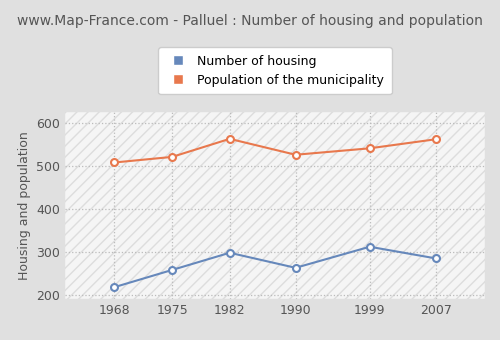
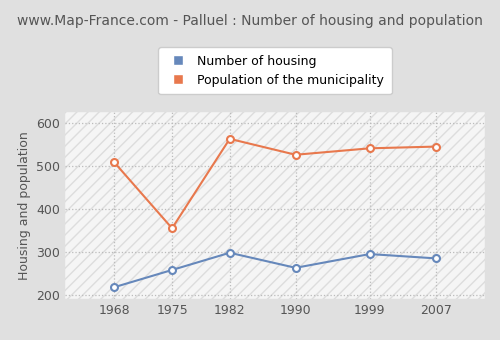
Population of the municipality/1975: 521 -> 355
Number of housing/1999: 312 -> 295
Population of the municipality/2007: 562 -> 545
